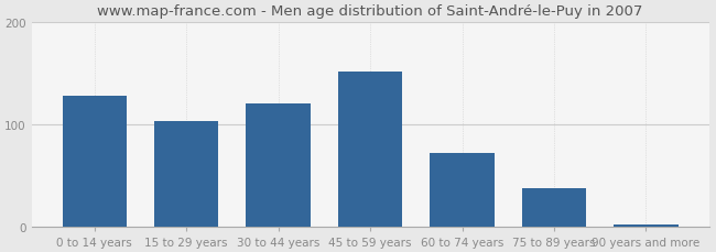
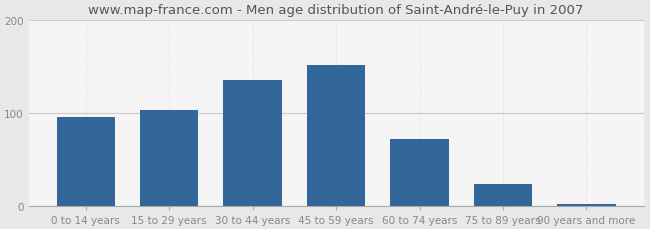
0 to 14 years: 128 -> 96
30 to 44 years: 120 -> 136
75 to 89 years: 38 -> 24
